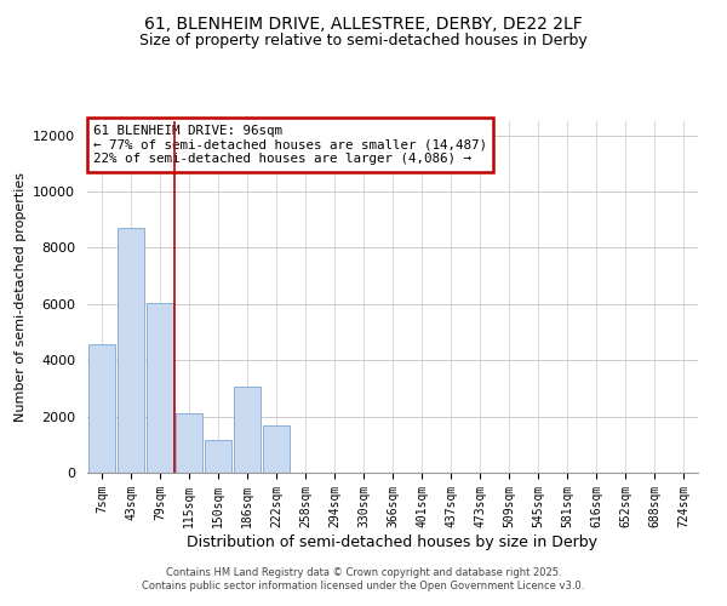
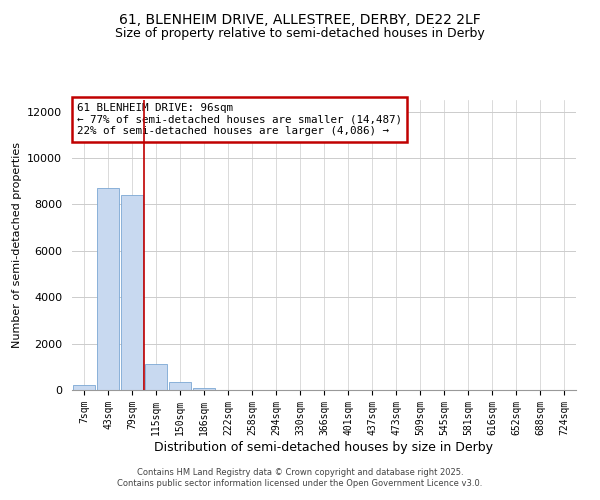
7sqm: 4550 -> 200
79sqm: 6050 -> 8400
115sqm: 2100 -> 1100
150sqm: 1150 -> 350
186sqm: 3050 -> 80
222sqm: 1700 -> 20
